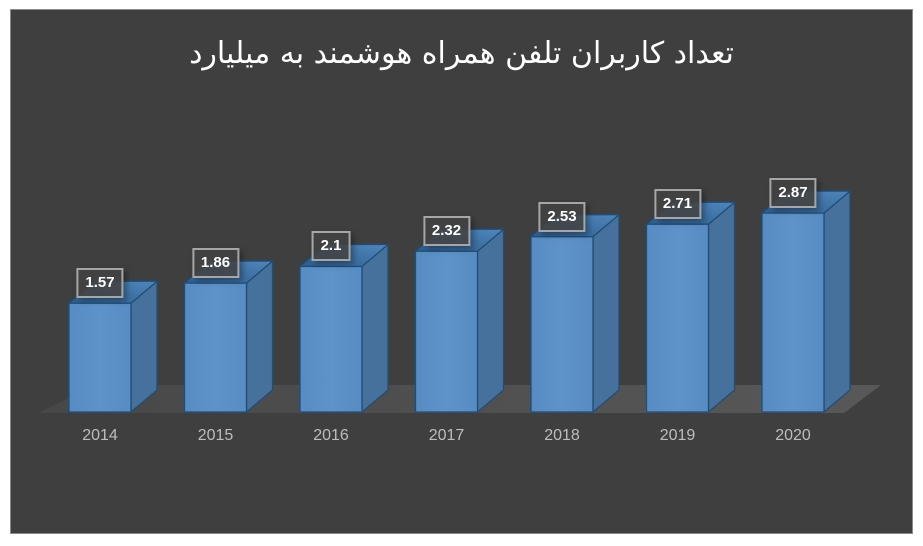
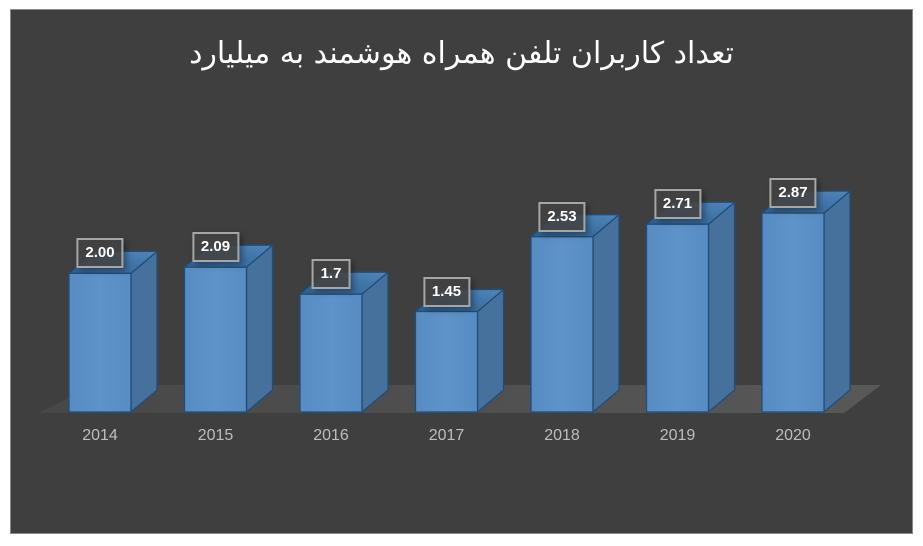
2014: 1.57 -> 2.00
2015: 1.86 -> 2.09
2016: 2.1 -> 1.7
2017: 2.32 -> 1.45
